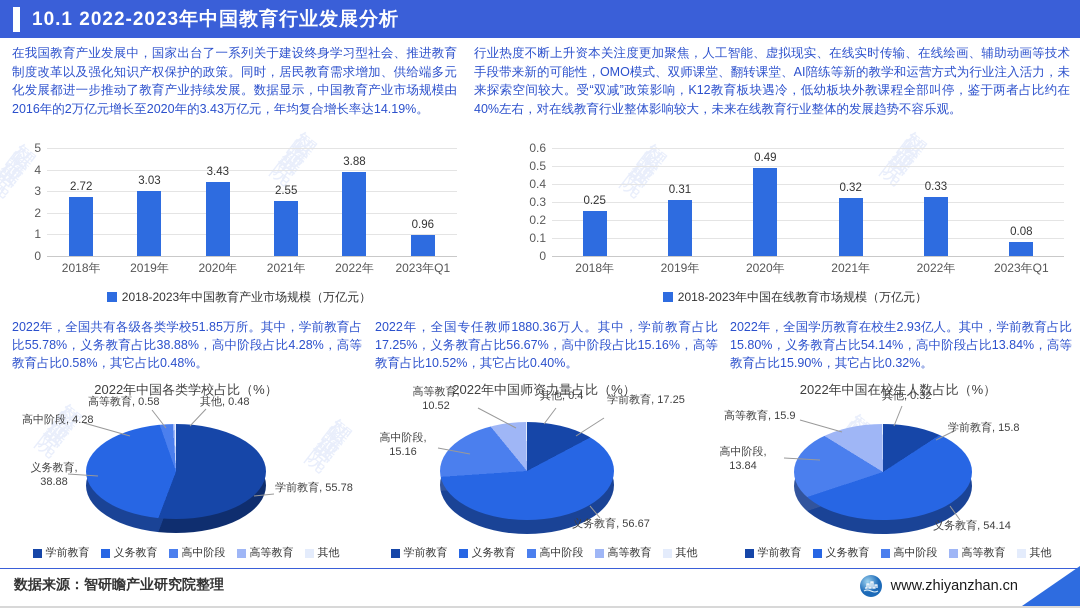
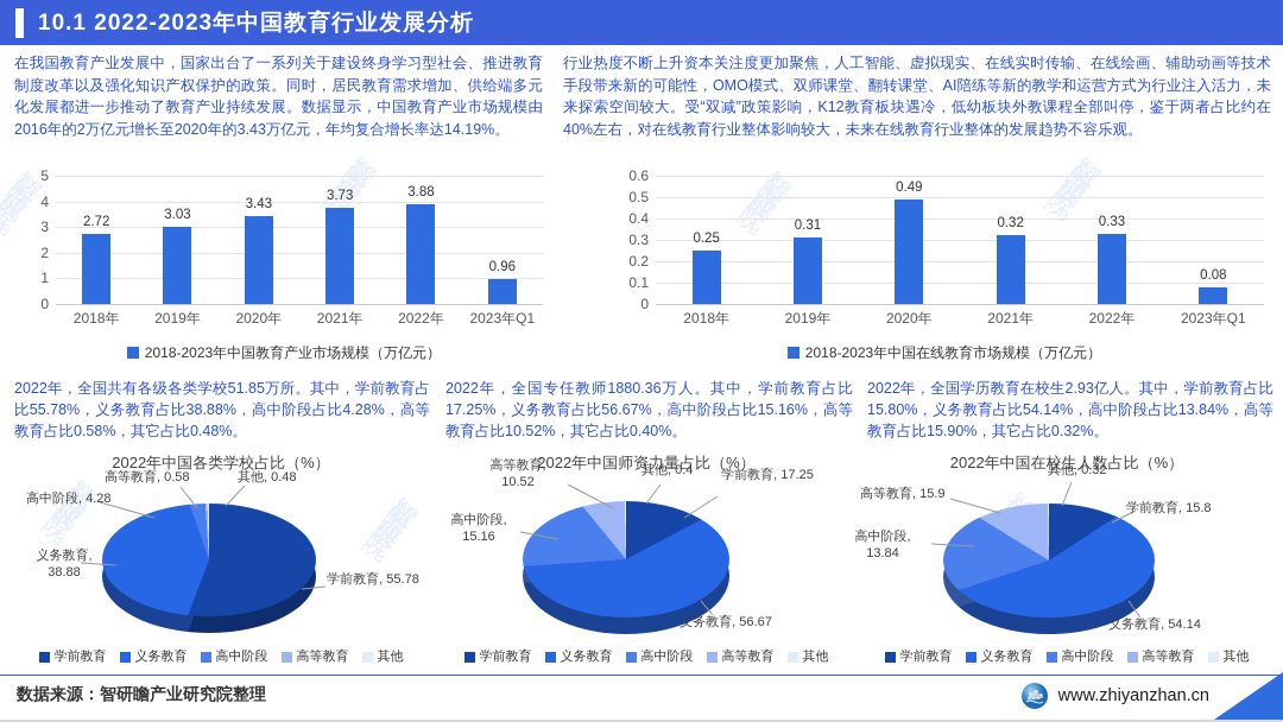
2018-2023年中国教育产业市场规模（万亿元）/2021年: 2.55 -> 3.73
